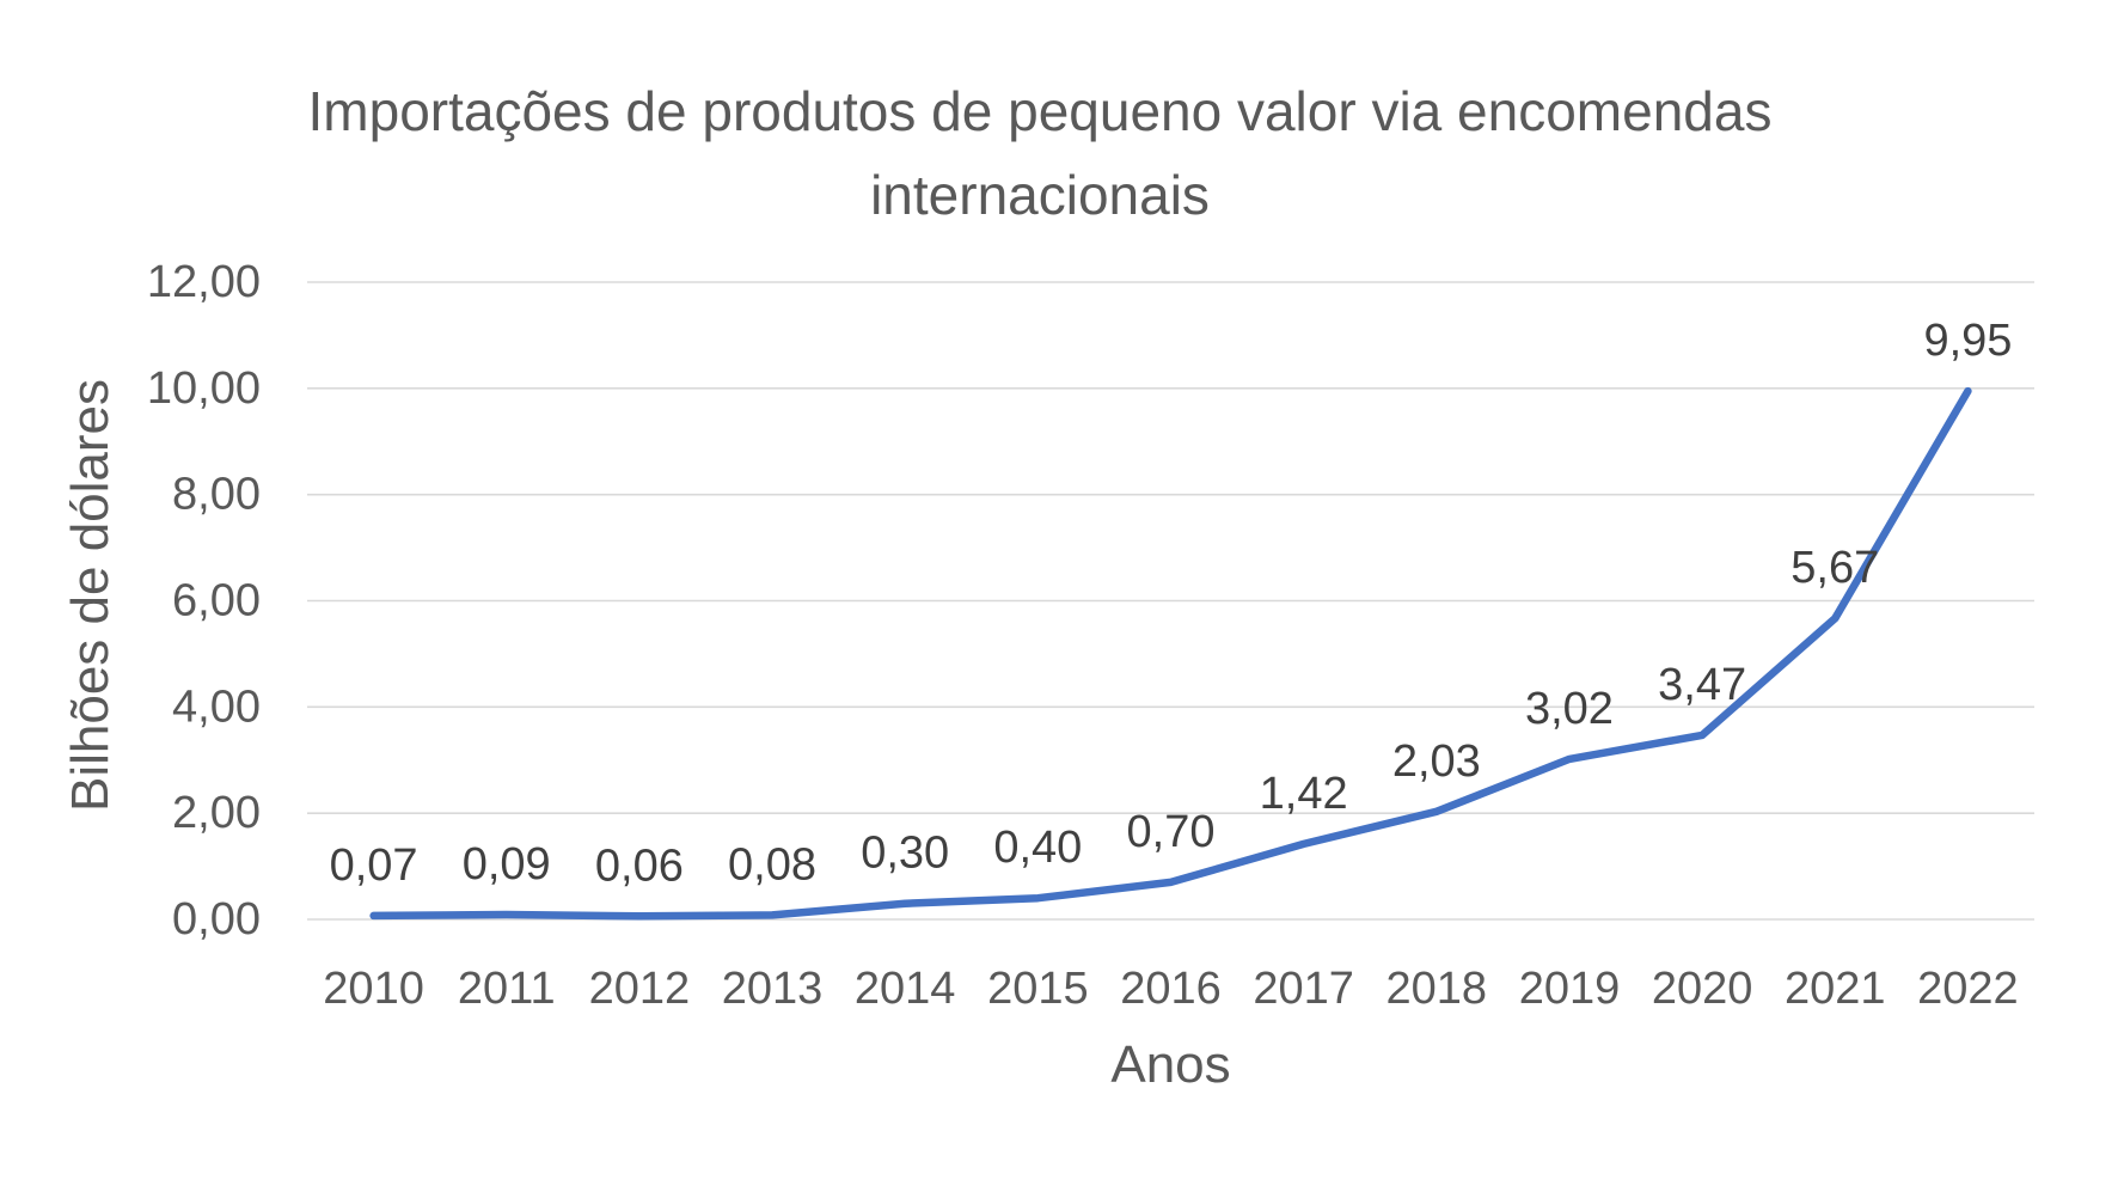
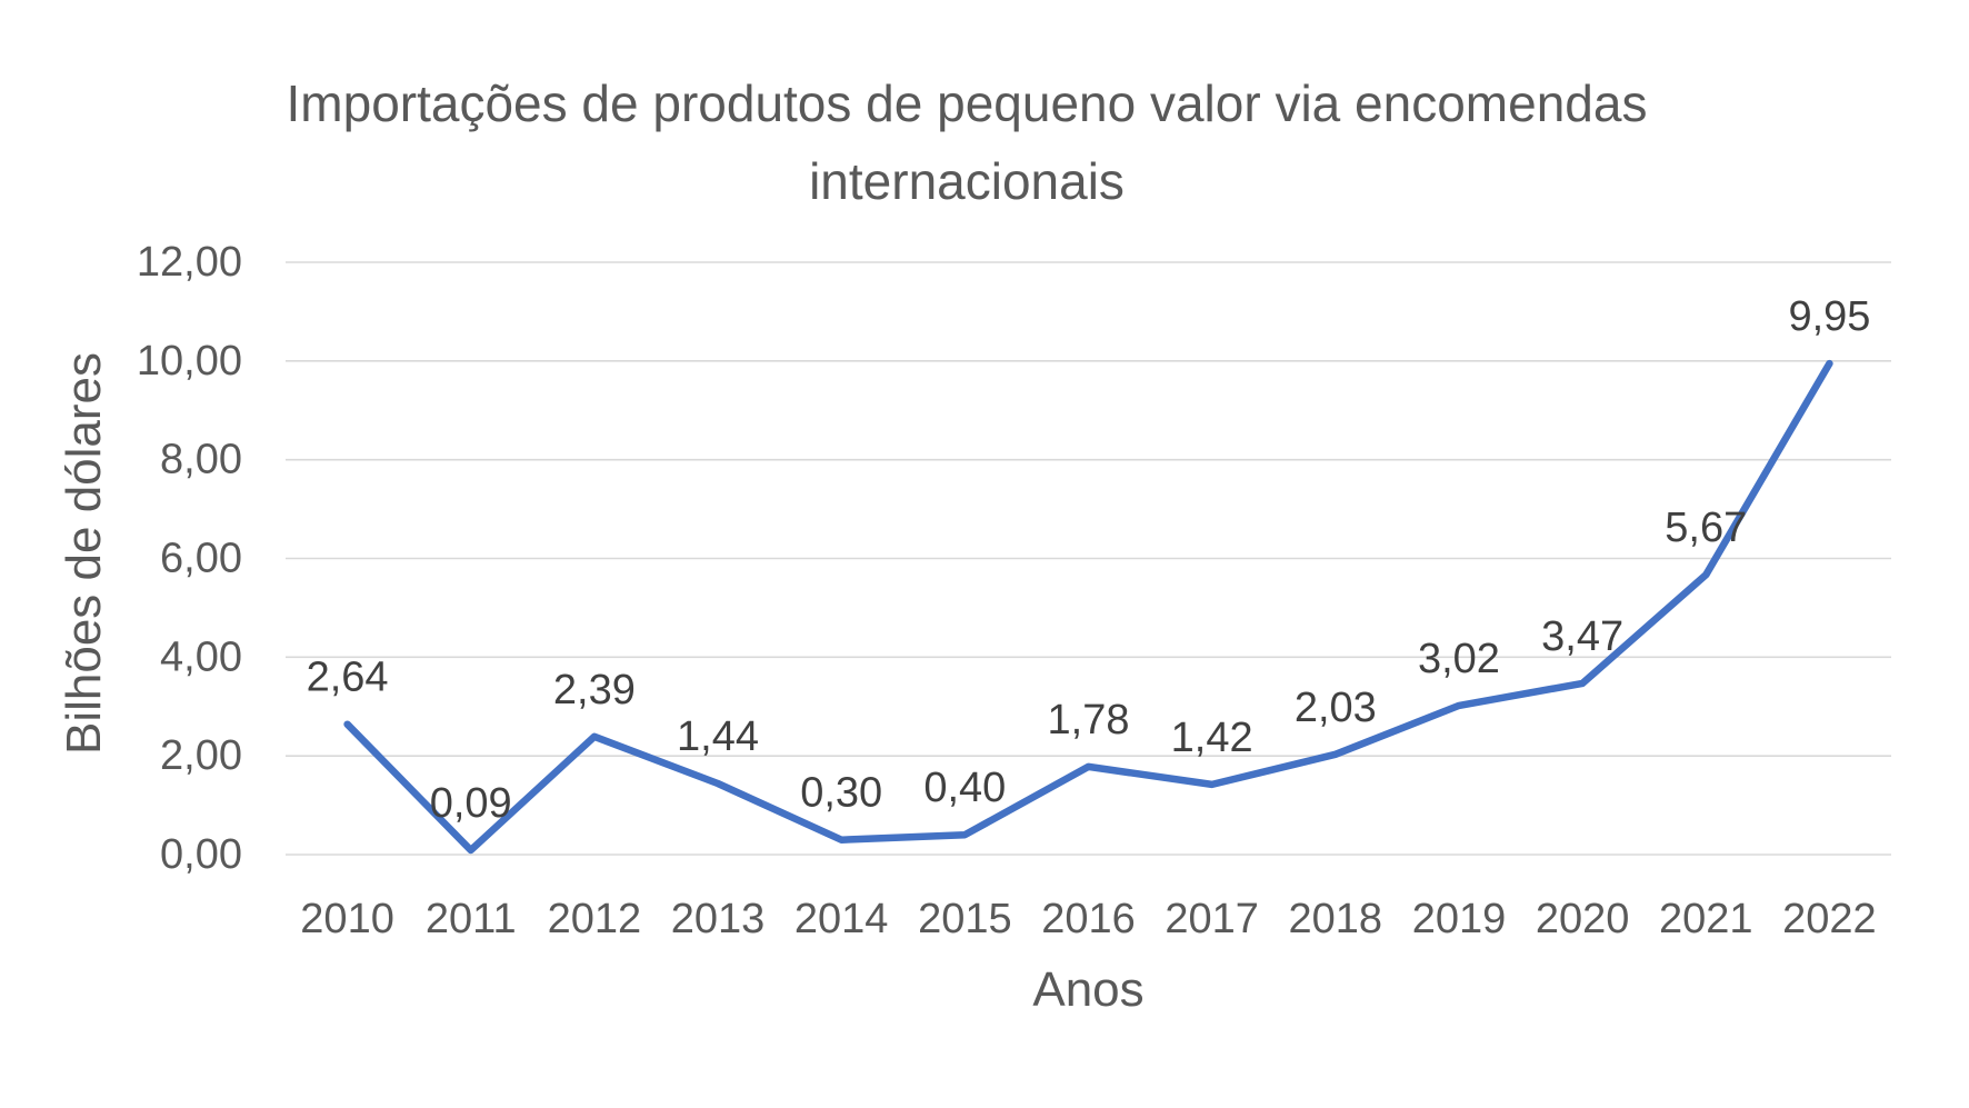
2010: 0,07 -> 2,64
2012: 0,06 -> 2,39
2013: 0,08 -> 1,44
2016: 0,70 -> 1,78
